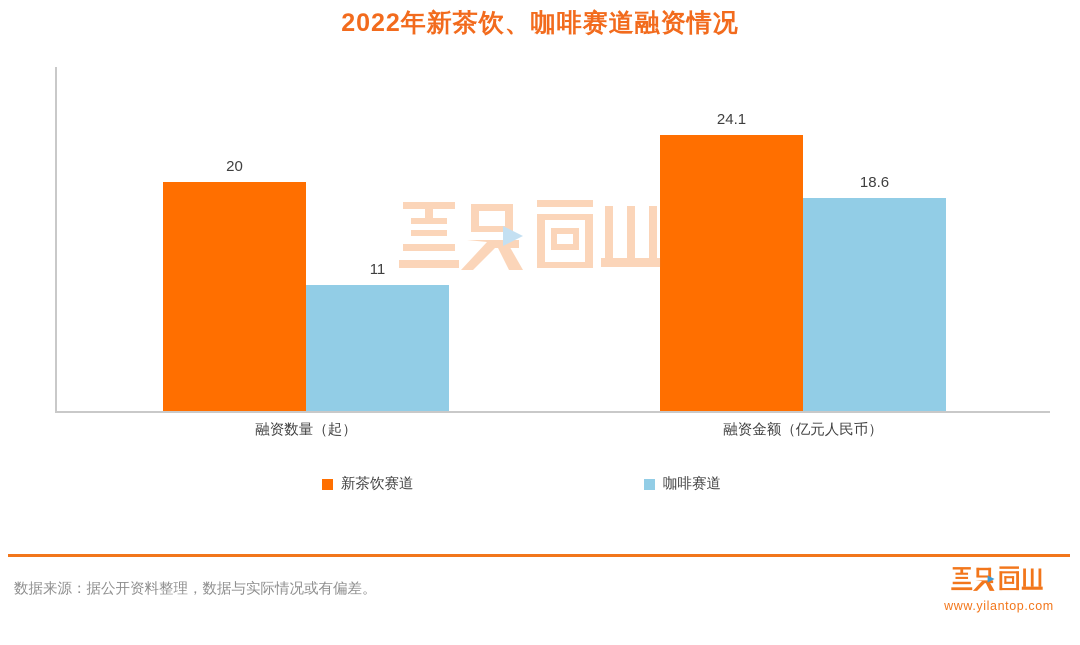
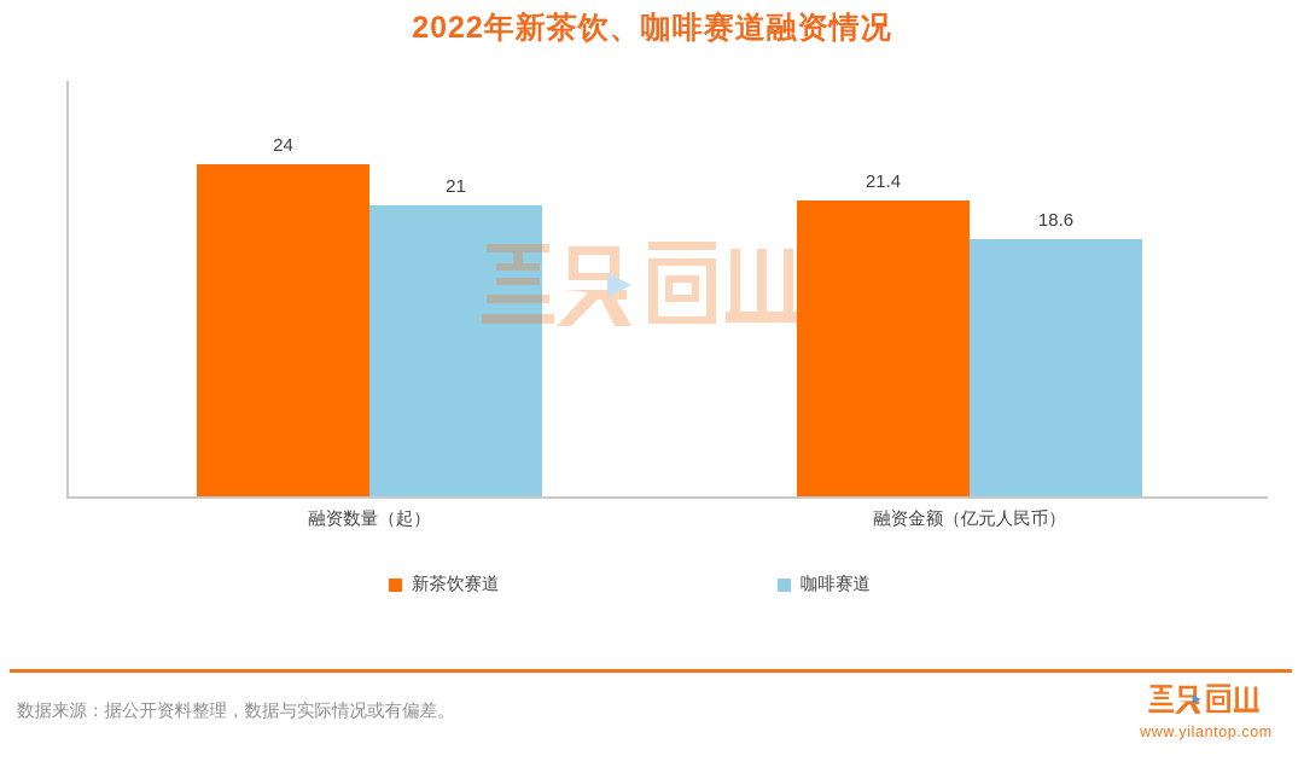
新茶饮赛道/融资数量（起）: 20 -> 24
咖啡赛道/融资数量（起）: 11 -> 21
新茶饮赛道/融资金额（亿元人民币）: 24.1 -> 21.4
